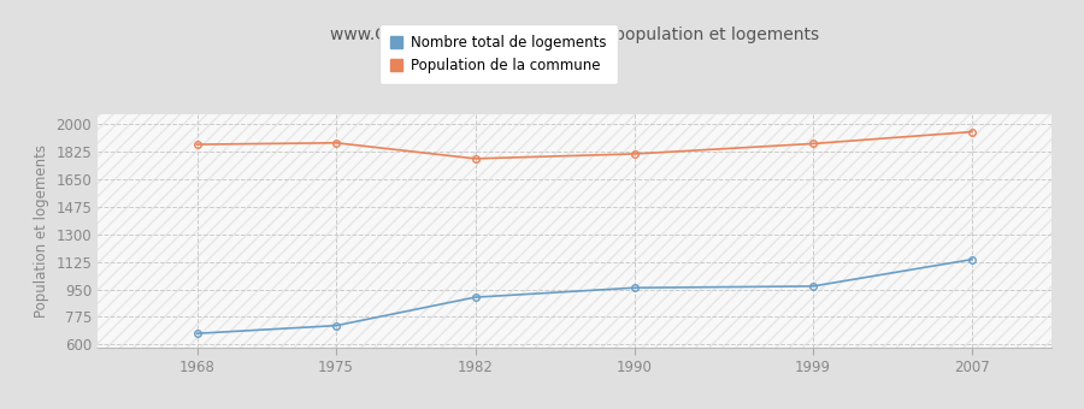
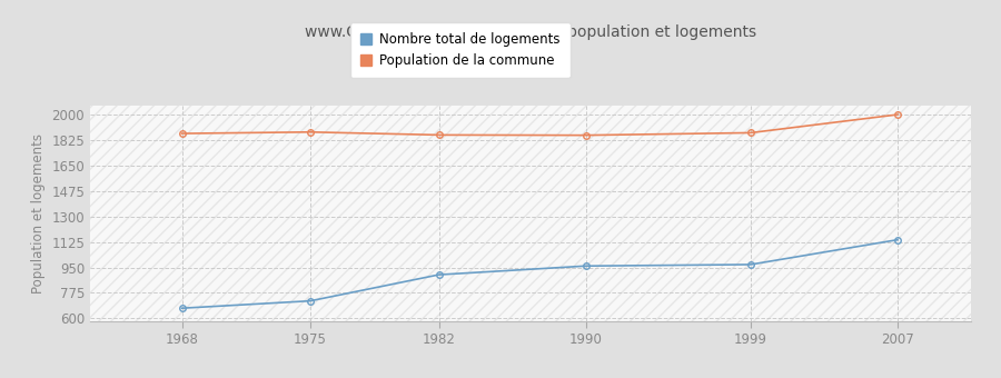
Population de la commune/1982: 1780 -> 1860
Population de la commune/1990: 1810 -> 1860
Population de la commune/2007: 1950 -> 2000
